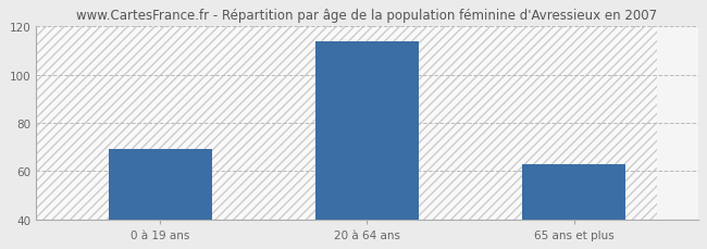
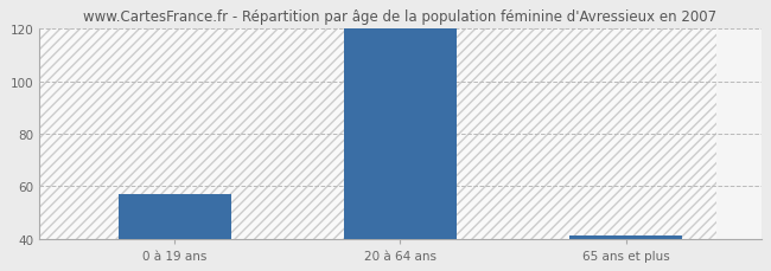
0 à 19 ans: 69 -> 57
20 à 64 ans: 114 -> 120
65 ans et plus: 63 -> 41
